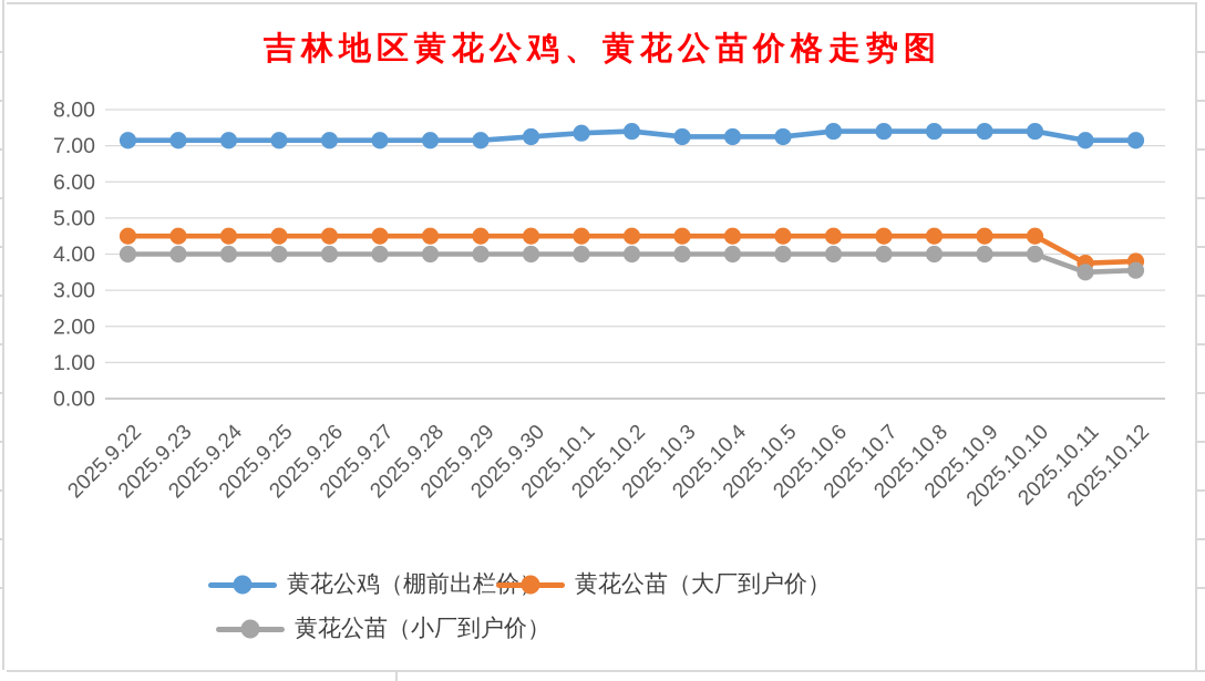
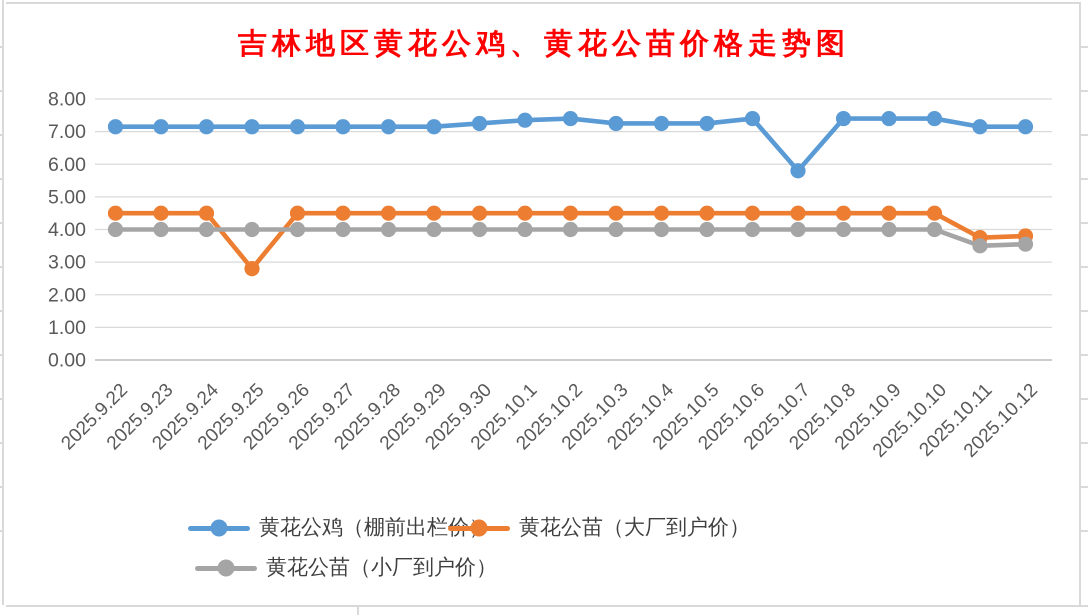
黄花公苗（大厂到户价）/2025.9.25: 4.5 -> 2.8
黄花公鸡（棚前出栏价）/2025.10.7: 7.4 -> 5.8
